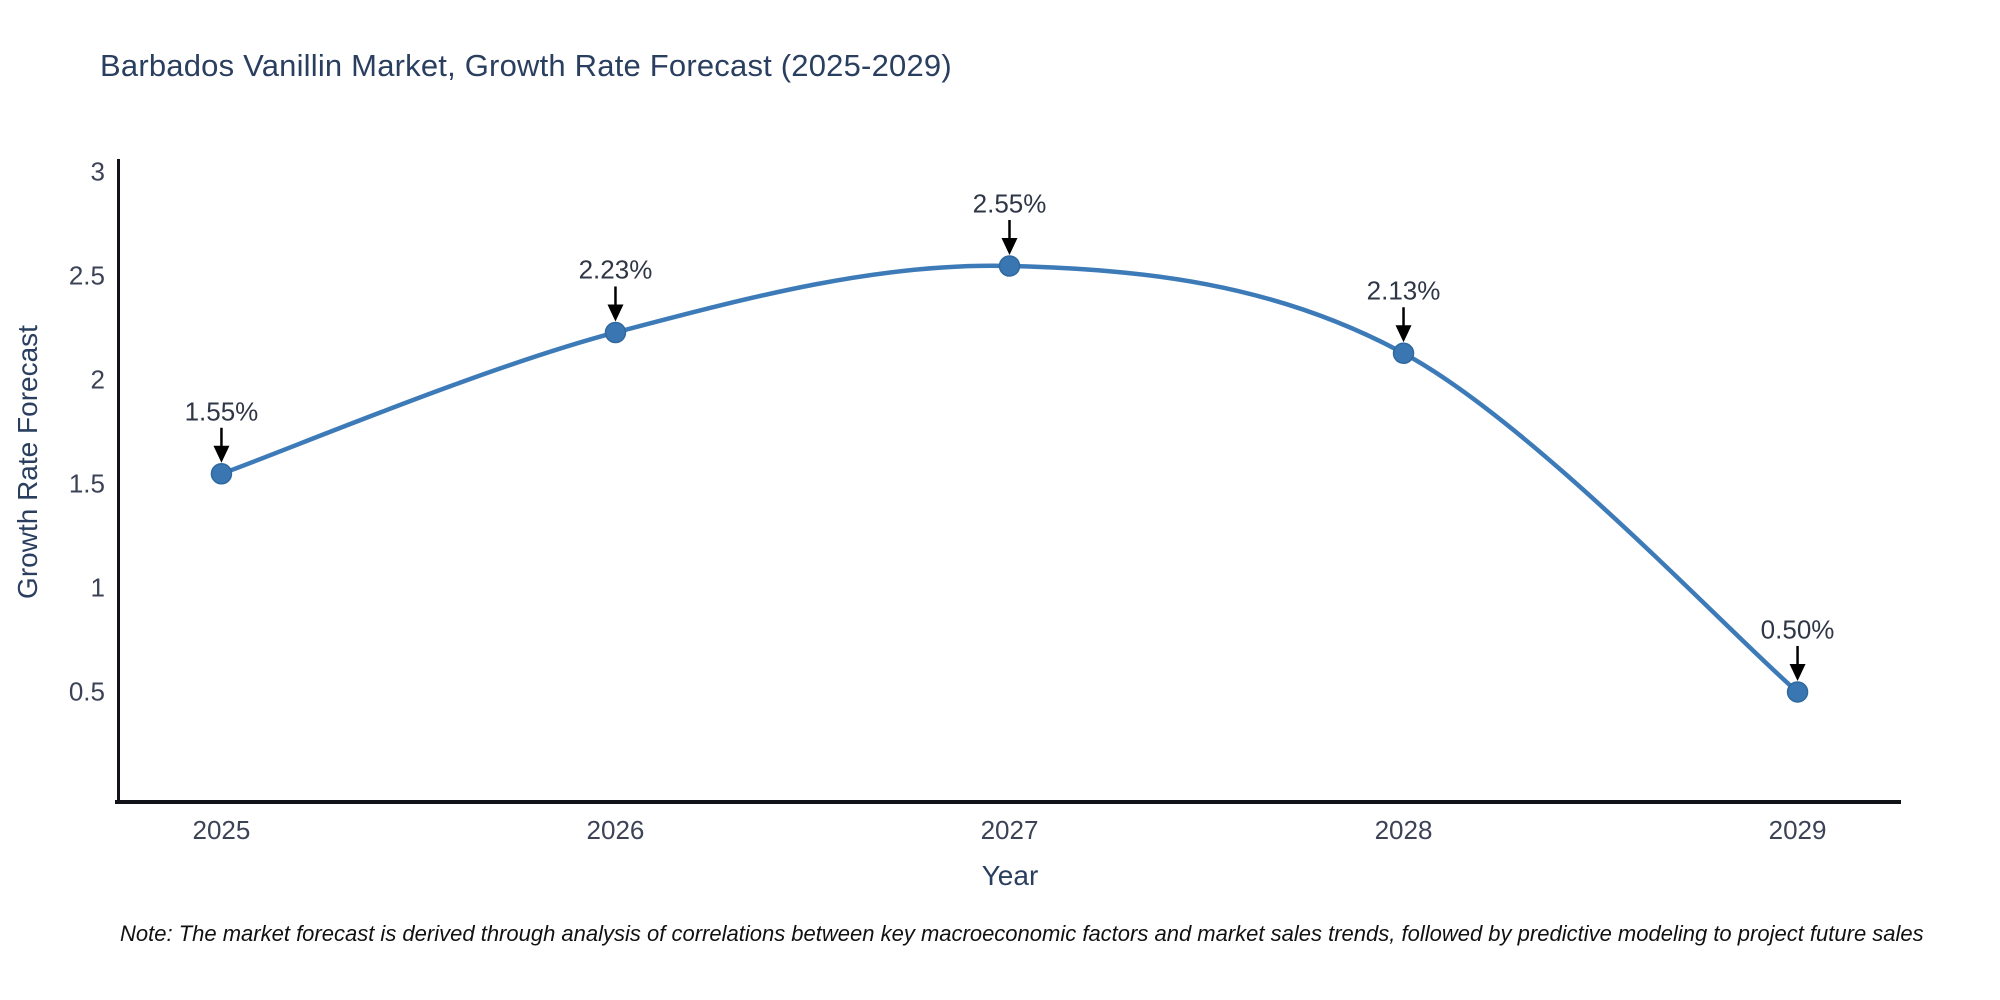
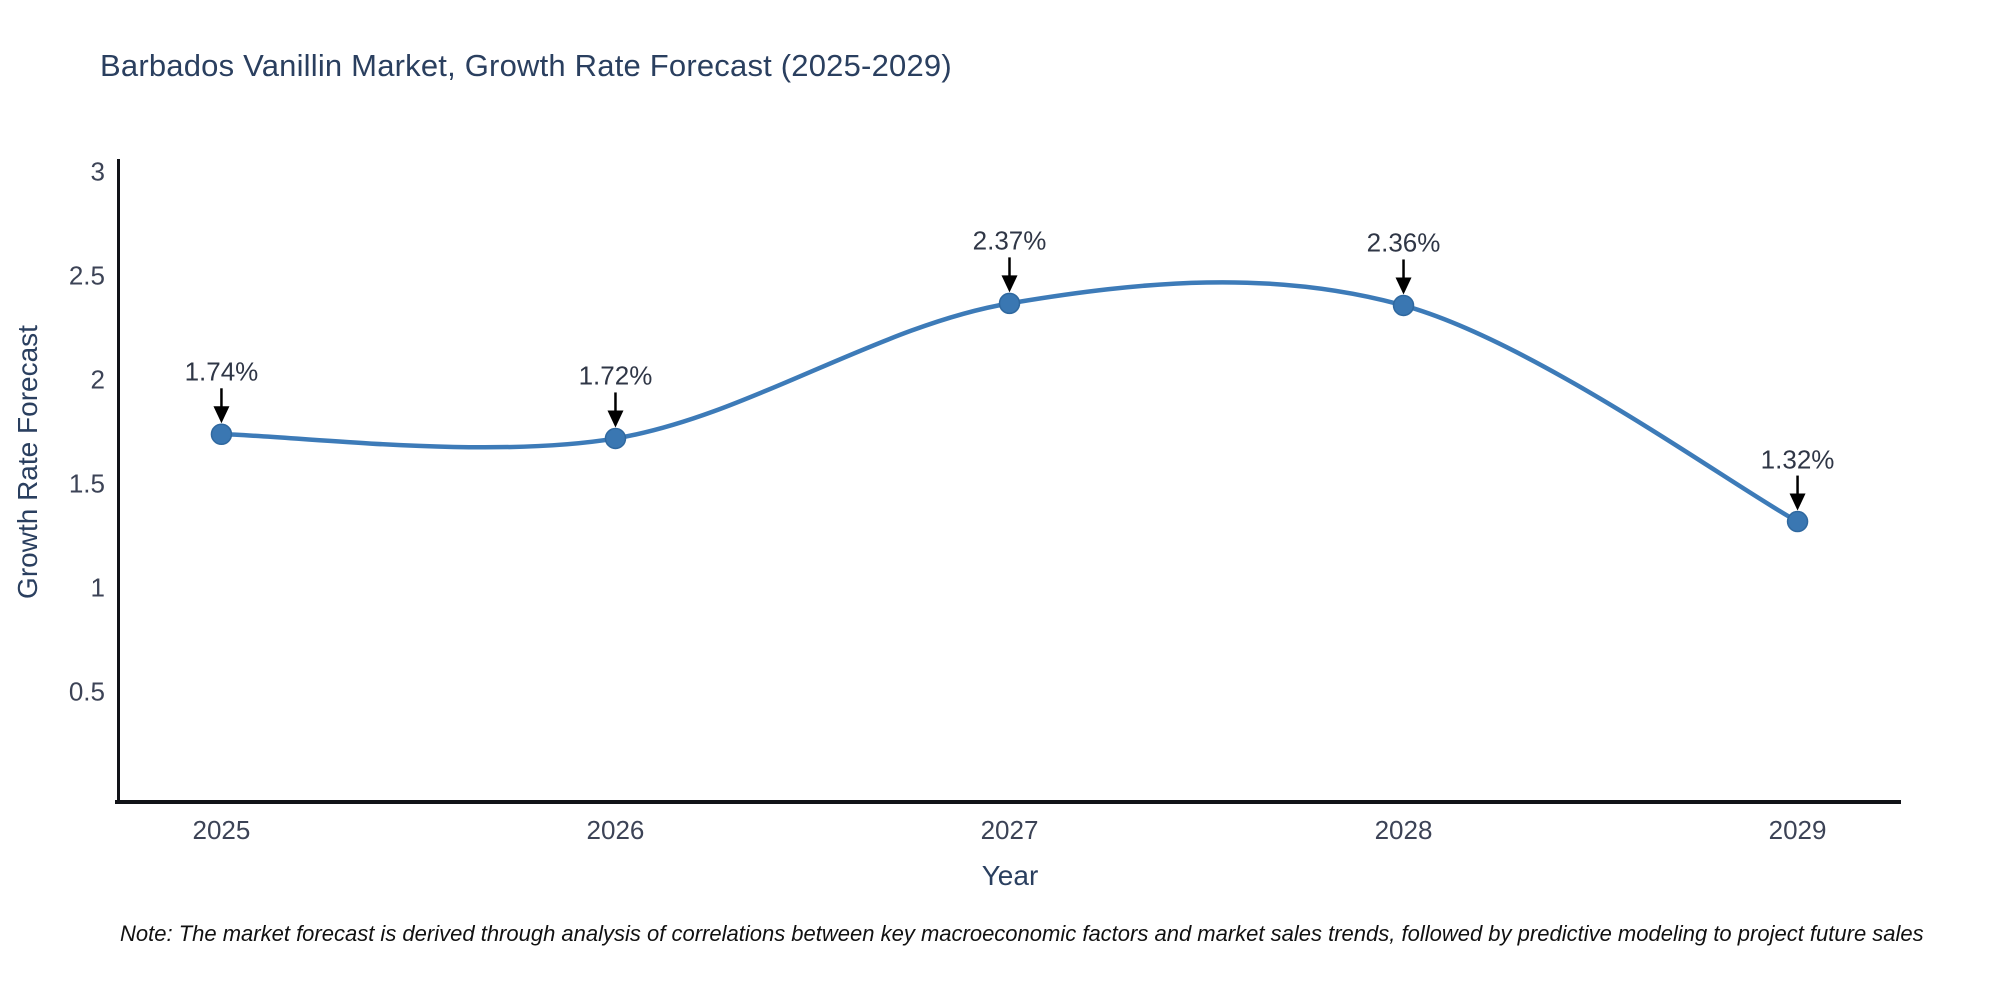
2025: 1.55% -> 1.74%
2026: 2.23% -> 1.72%
2027: 2.55% -> 2.37%
2028: 2.13% -> 2.36%
2029: 0.50% -> 1.32%
